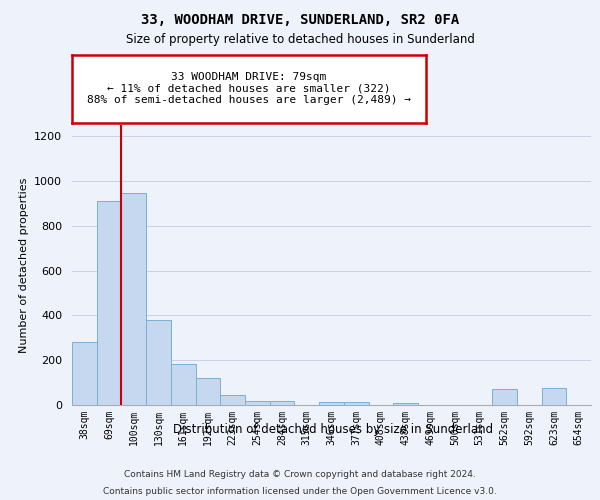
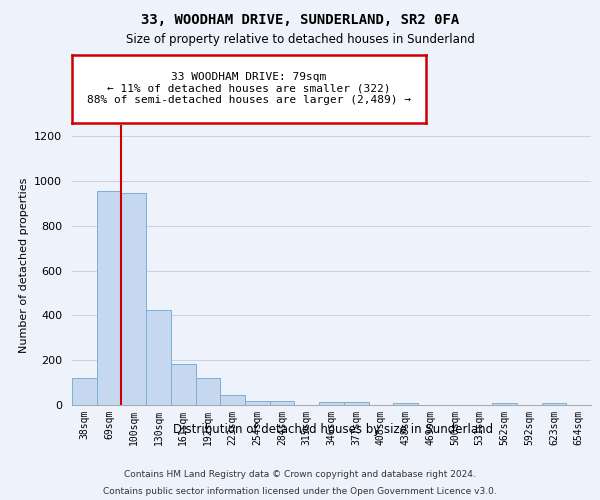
38sqm: 280 -> 120
69sqm: 910 -> 955
130sqm: 380 -> 425
562sqm: 70 -> 10
623sqm: 75 -> 10
